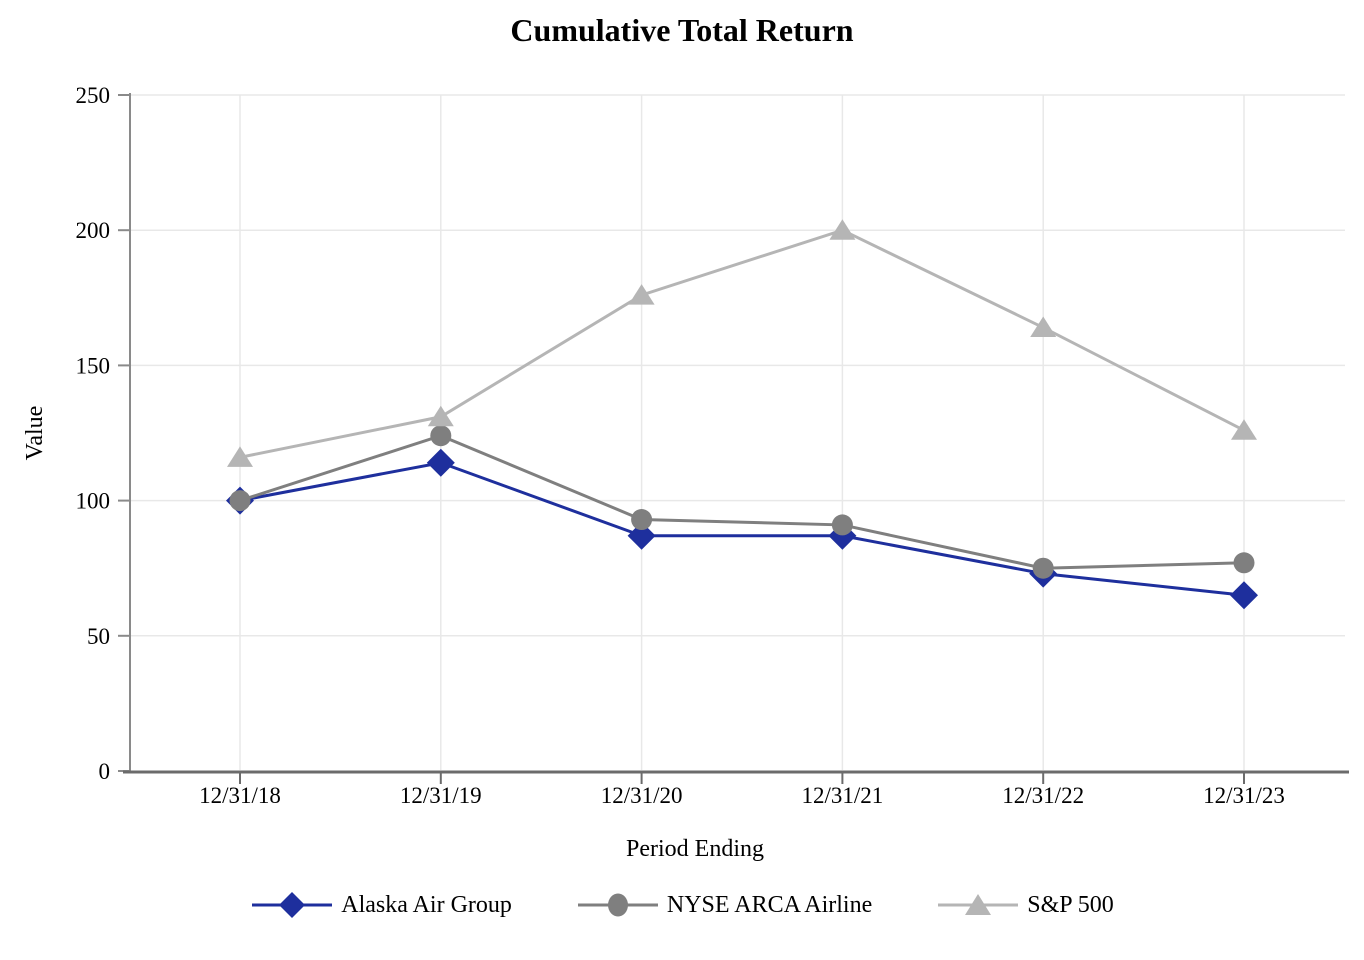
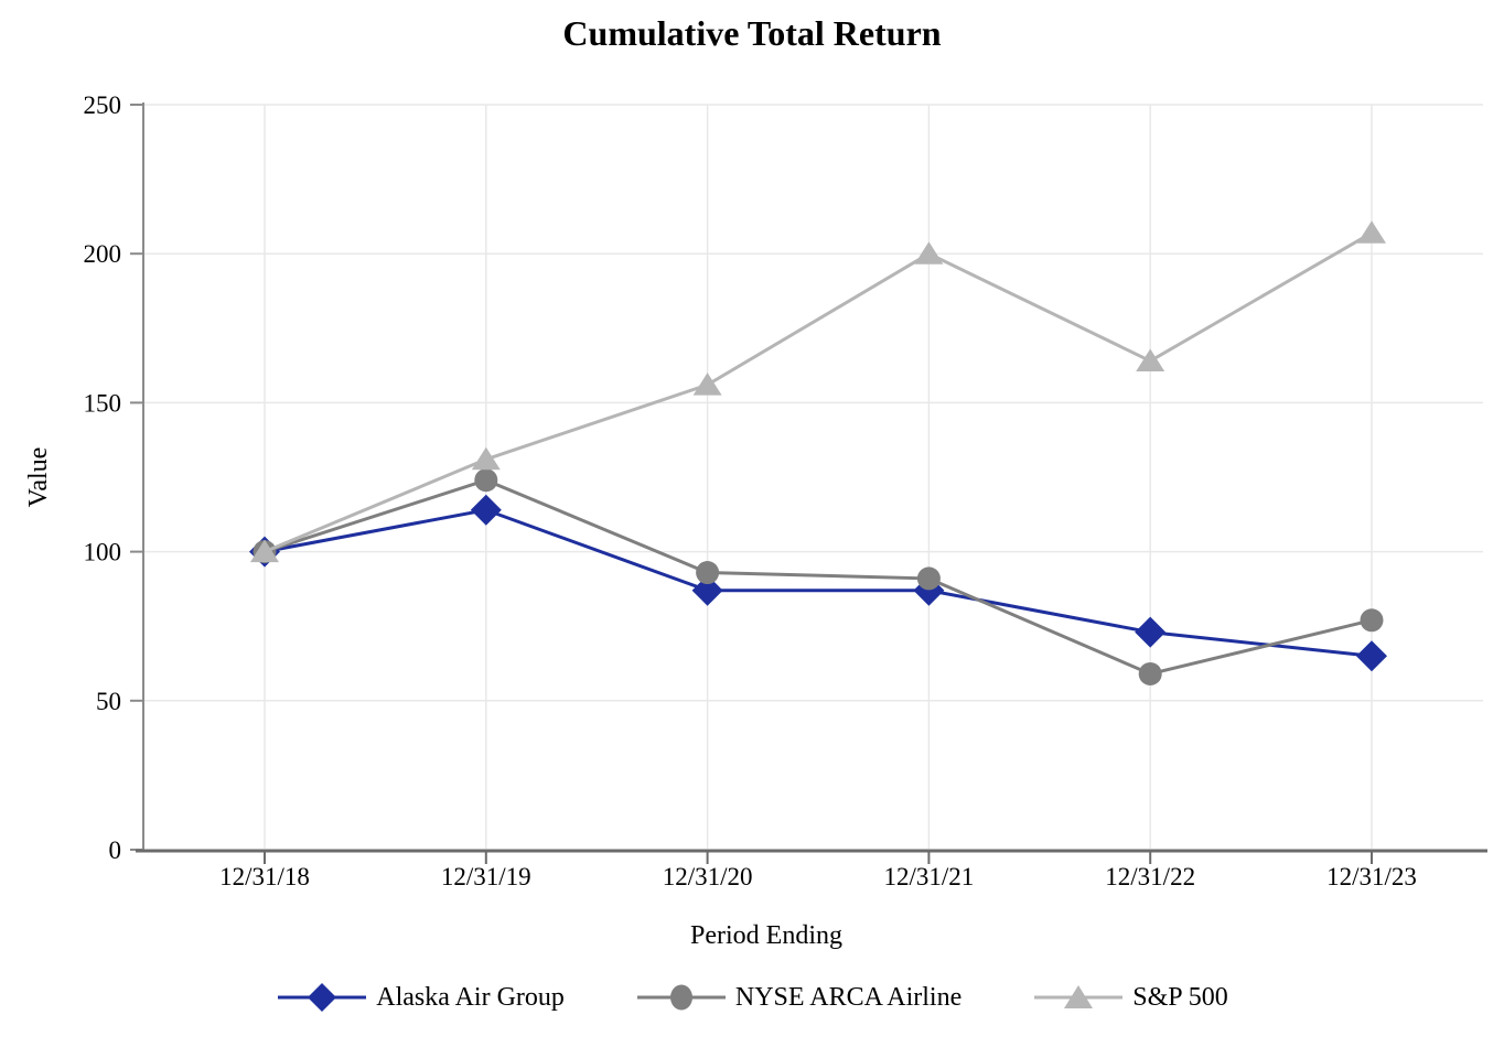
S&P 500/12/31/18: 116 -> 100
S&P 500/12/31/20: 176 -> 156
NYSE ARCA Airline/12/31/22: 75 -> 59
S&P 500/12/31/23: 126 -> 207
